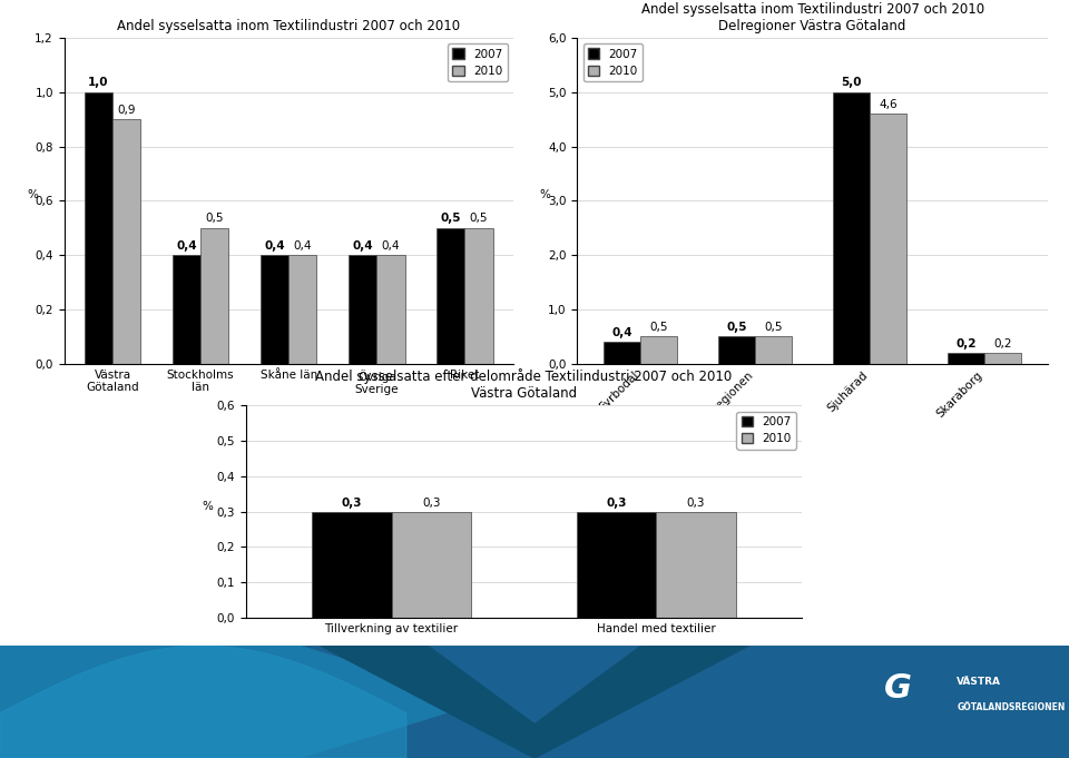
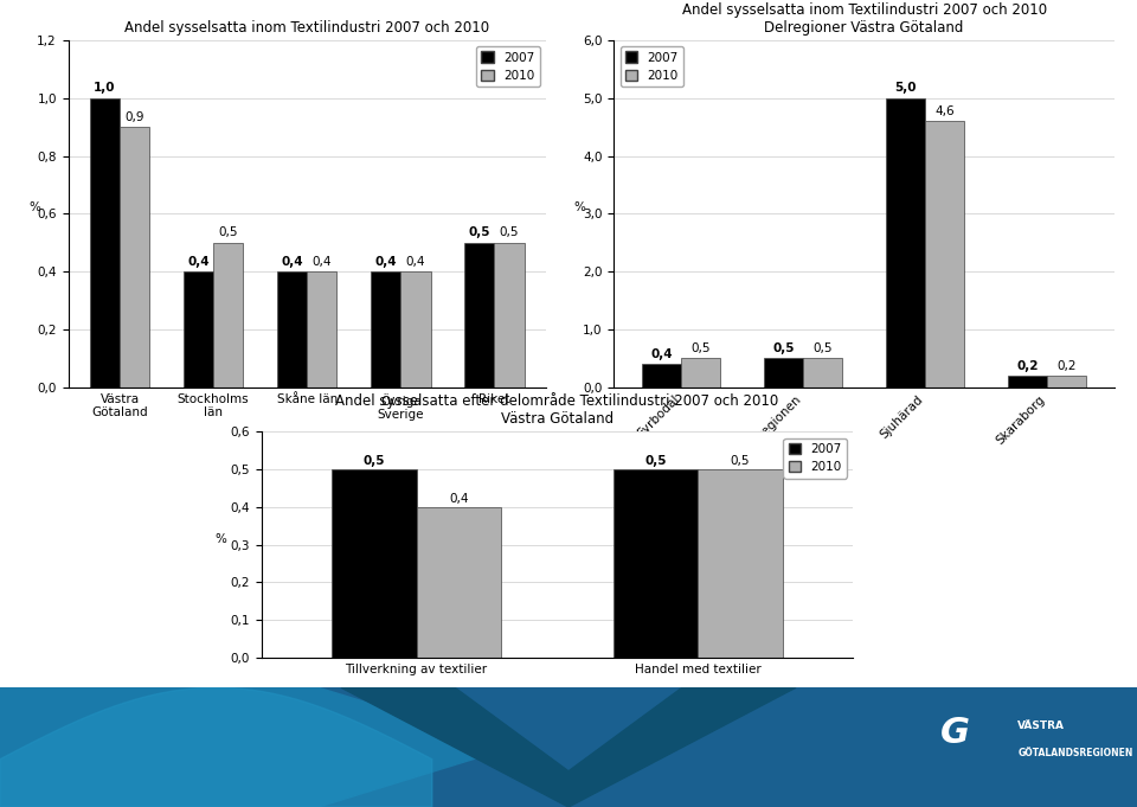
2007/Tillverkning av textilier: 0,3 -> 0,5
2010/Tillverkning av textilier: 0,3 -> 0,4
2007/Handel med textilier: 0,3 -> 0,5
2010/Handel med textilier: 0,3 -> 0,5
